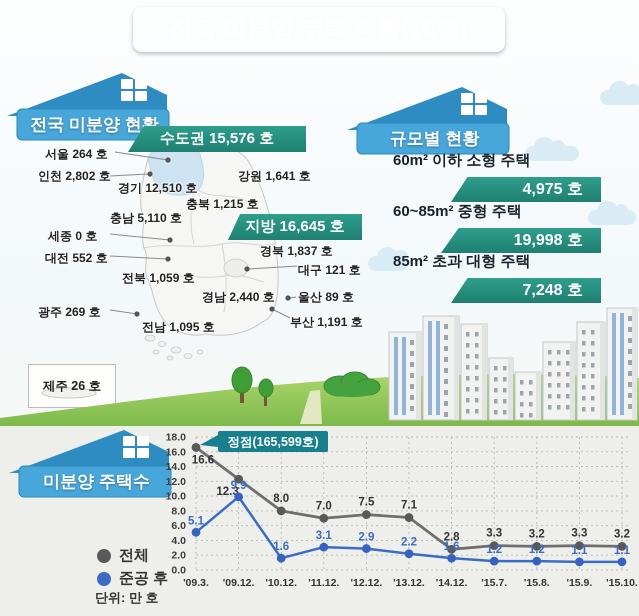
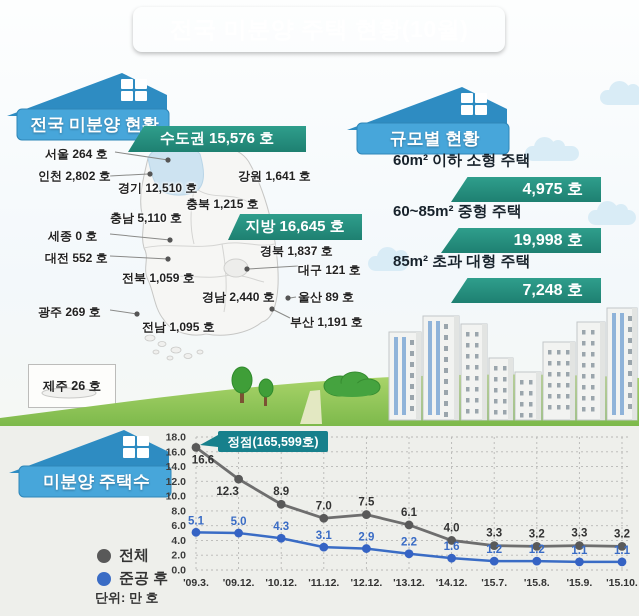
준공 후/'09.12.: 9.9 -> 5.0
전체/'10.12.: 8.0 -> 8.9
준공 후/'10.12.: 1.6 -> 4.3
전체/'13.12.: 7.1 -> 6.1
전체/'14.12.: 2.8 -> 4.0
